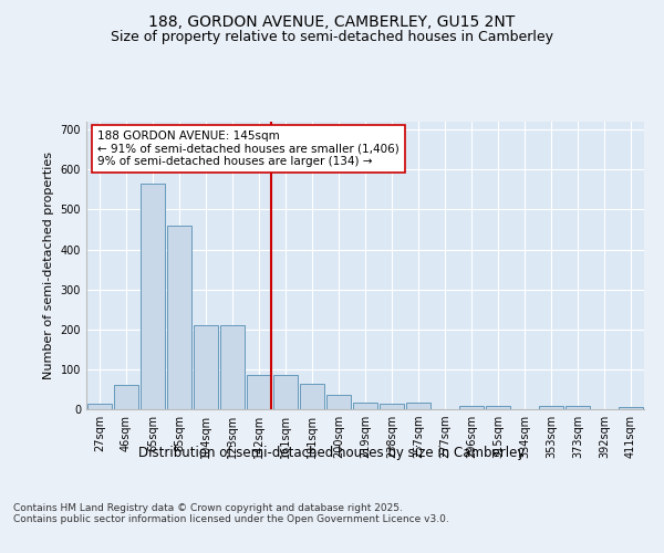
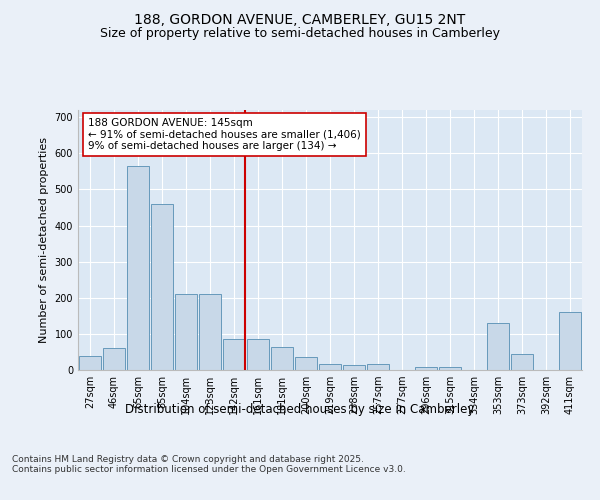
27sqm: 15 -> 40
353sqm: 8 -> 130
373sqm: 8 -> 45
411sqm: 5 -> 160
